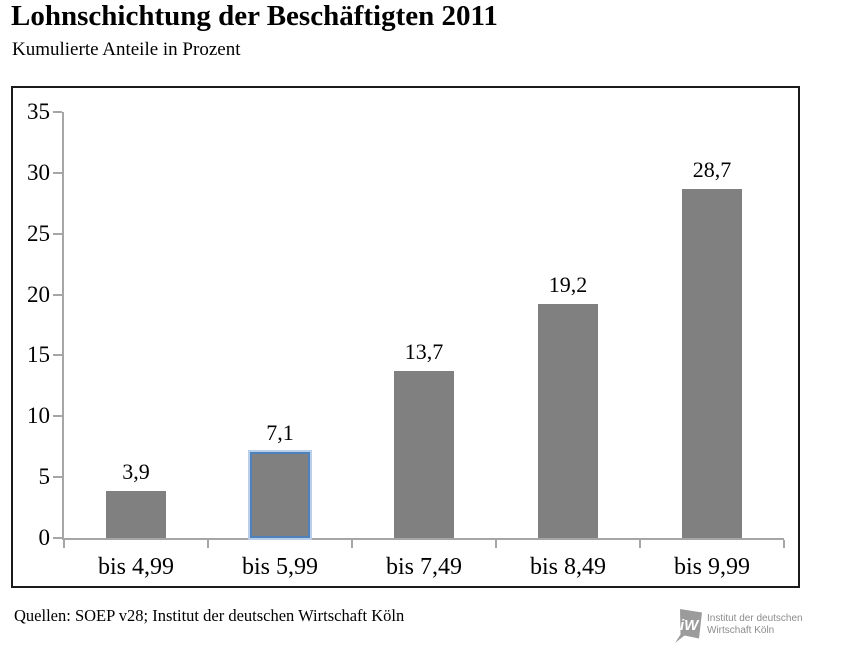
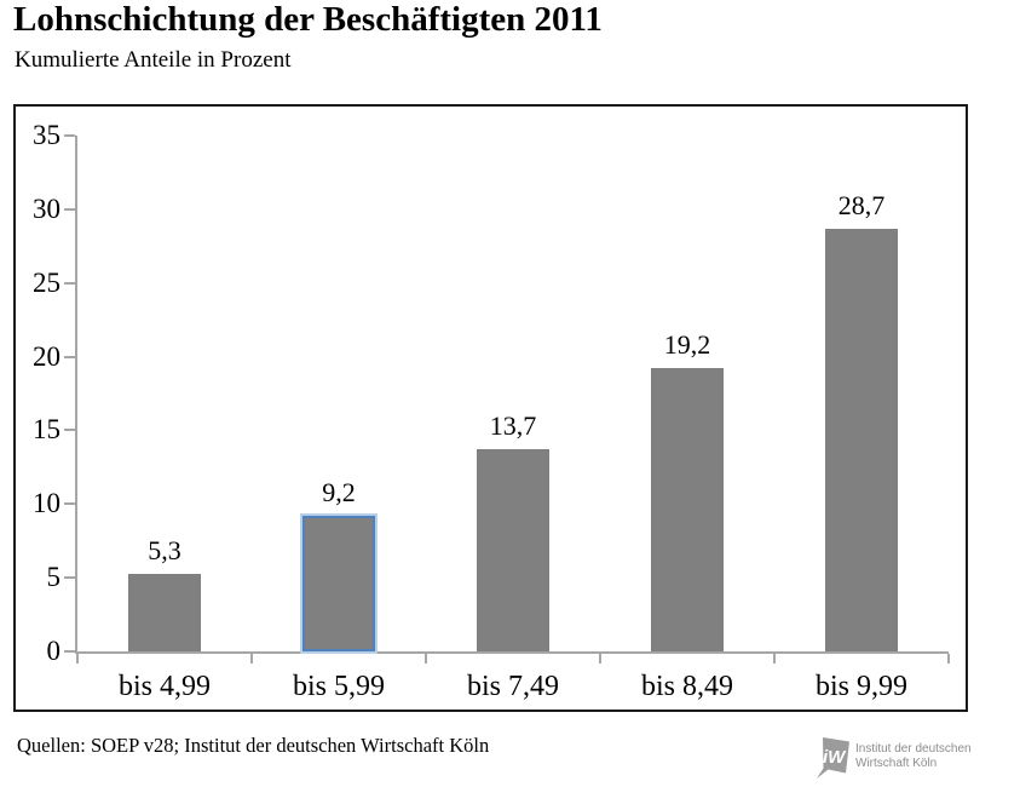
bis 4,99: 3,9 -> 5,3
bis 5,99: 7,1 -> 9,2
